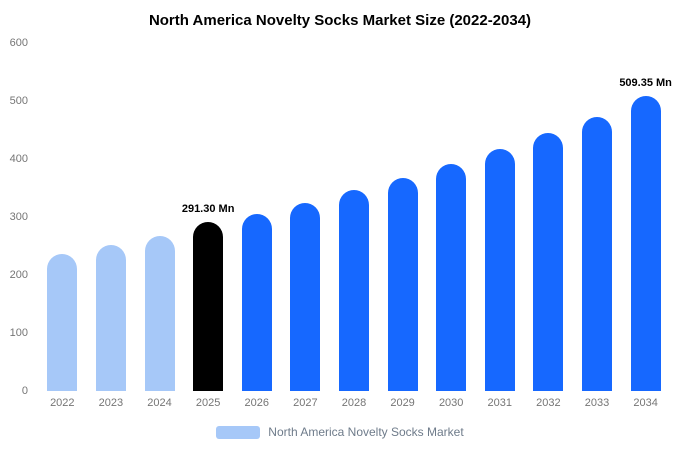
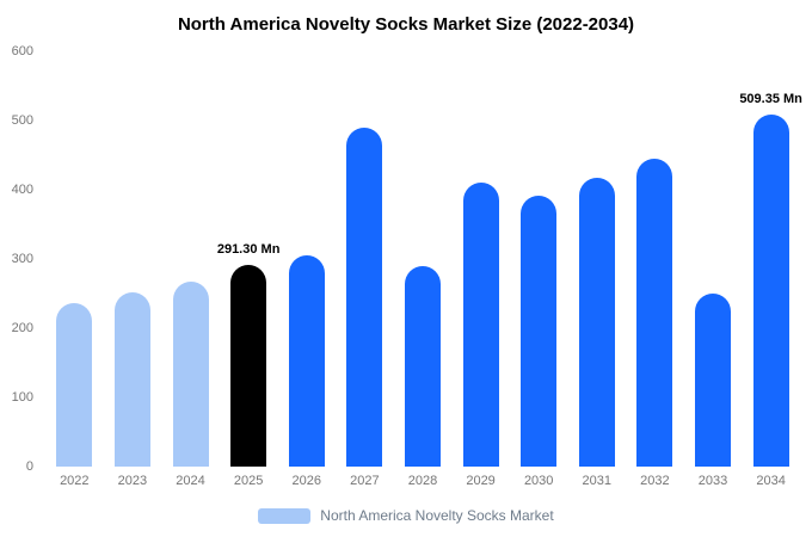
2027: 320 -> 490
2028: 350 -> 290
2029: 370 -> 410
2033: 470 -> 250
